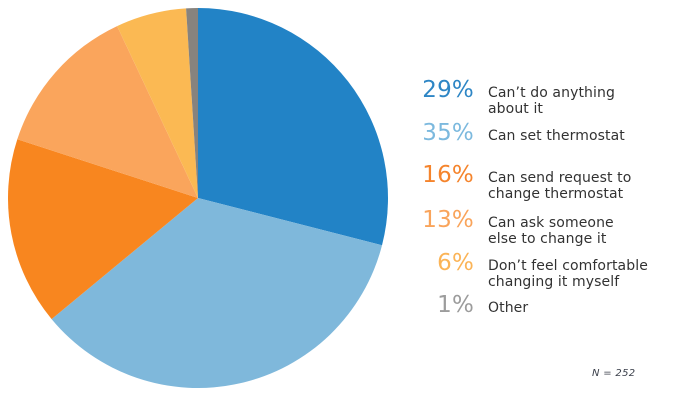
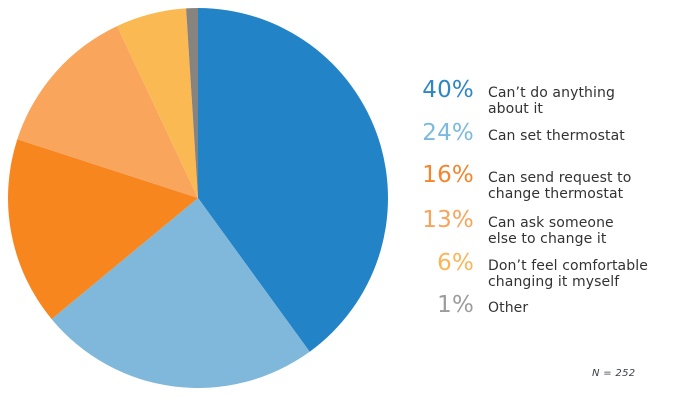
Can’t do anything about it: 29% -> 40%
Can set thermostat: 35% -> 24%
